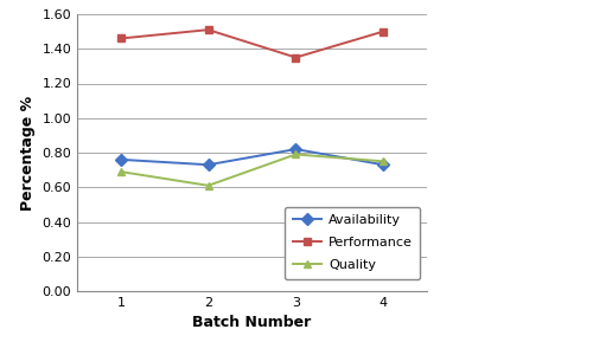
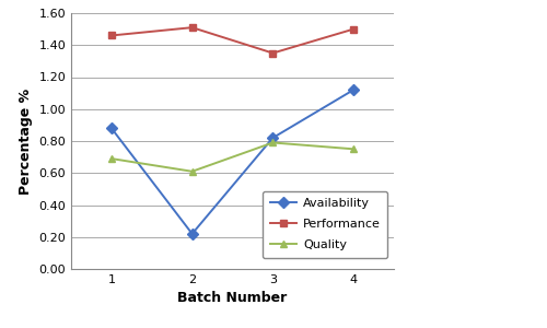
Availability/1: 0.76 -> 0.88
Availability/2: 0.73 -> 0.22
Availability/4: 0.73 -> 1.12
